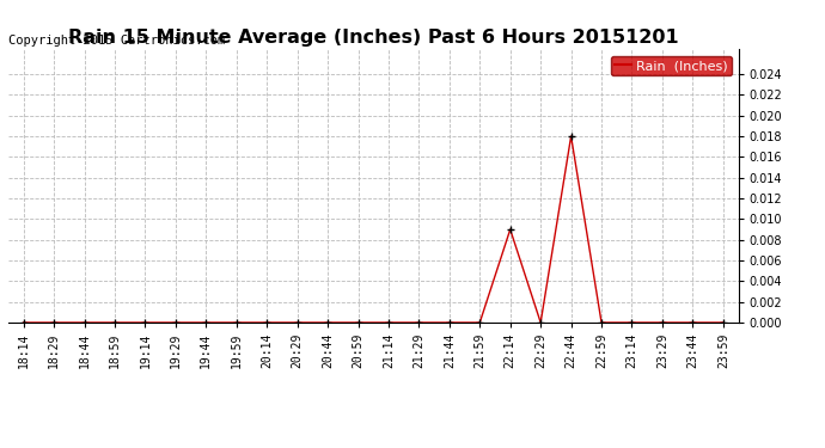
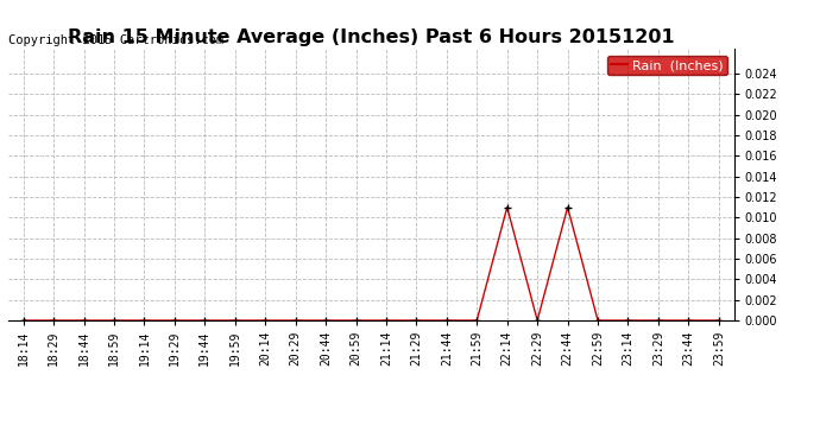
22:14: 0.009 -> 0.011
22:44: 0.018 -> 0.011
